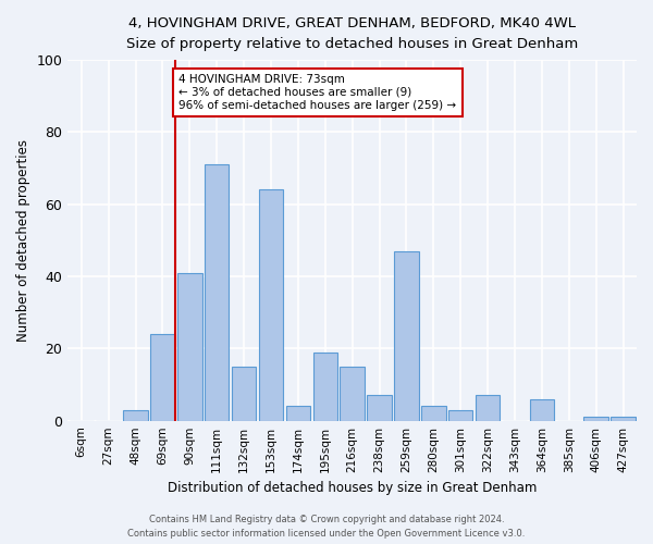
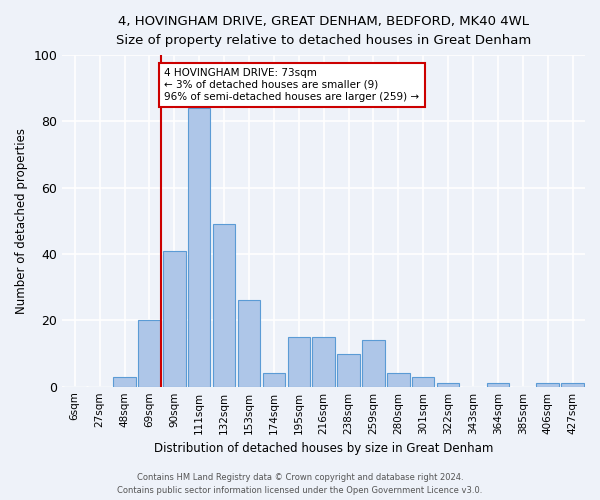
69sqm: 24 -> 20
111sqm: 71 -> 84
132sqm: 15 -> 49
153sqm: 64 -> 26
195sqm: 19 -> 15
238sqm: 7 -> 10
259sqm: 47 -> 14
322sqm: 7 -> 1
364sqm: 6 -> 1
